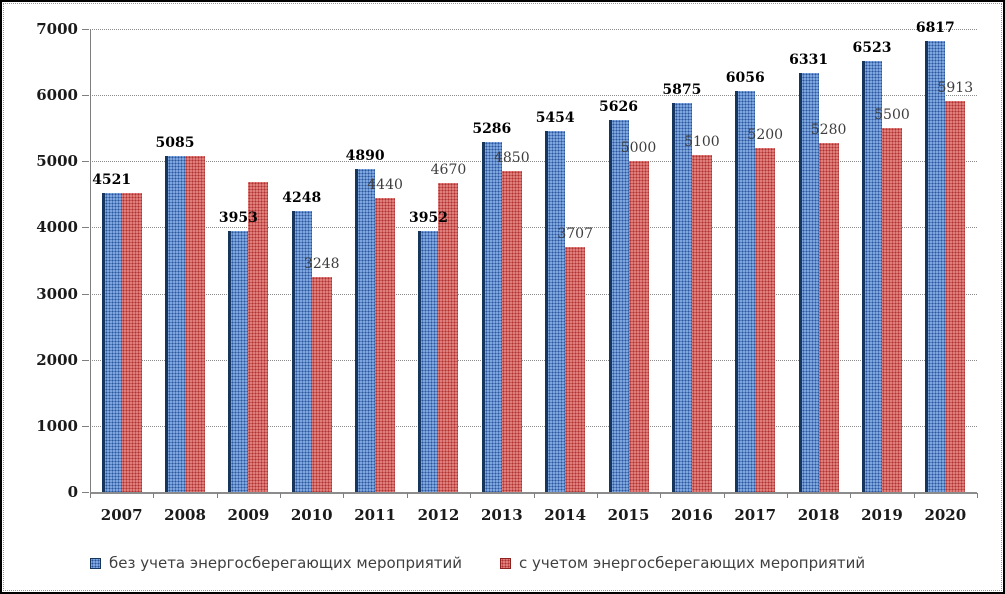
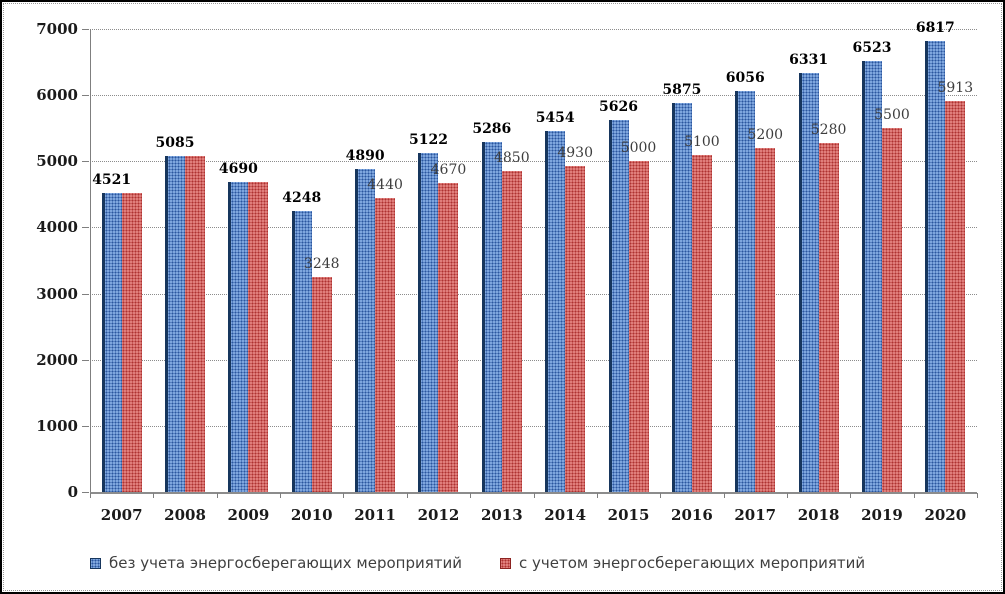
без учета энергосберегающих мероприятий/2009: 3953 -> 4690
без учета энергосберегающих мероприятий/2012: 3952 -> 5122
с учетом энергосберегающих мероприятий/2014: 3707 -> 4930
